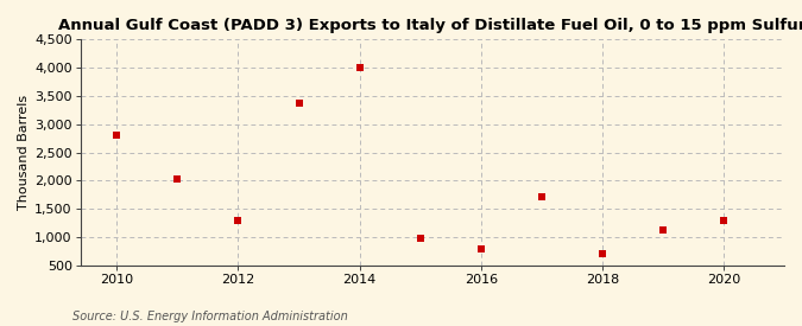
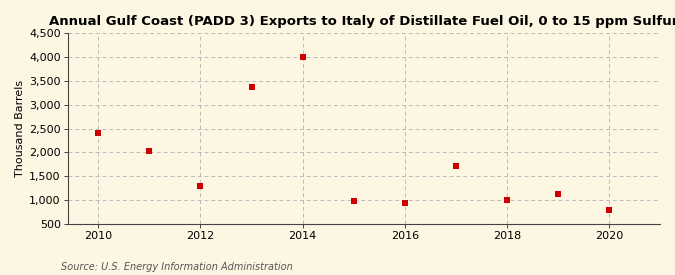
2010: 2,800 -> 2,400
2016: 800 -> 940
2018: 700 -> 1,010
2020: 1,300 -> 780
